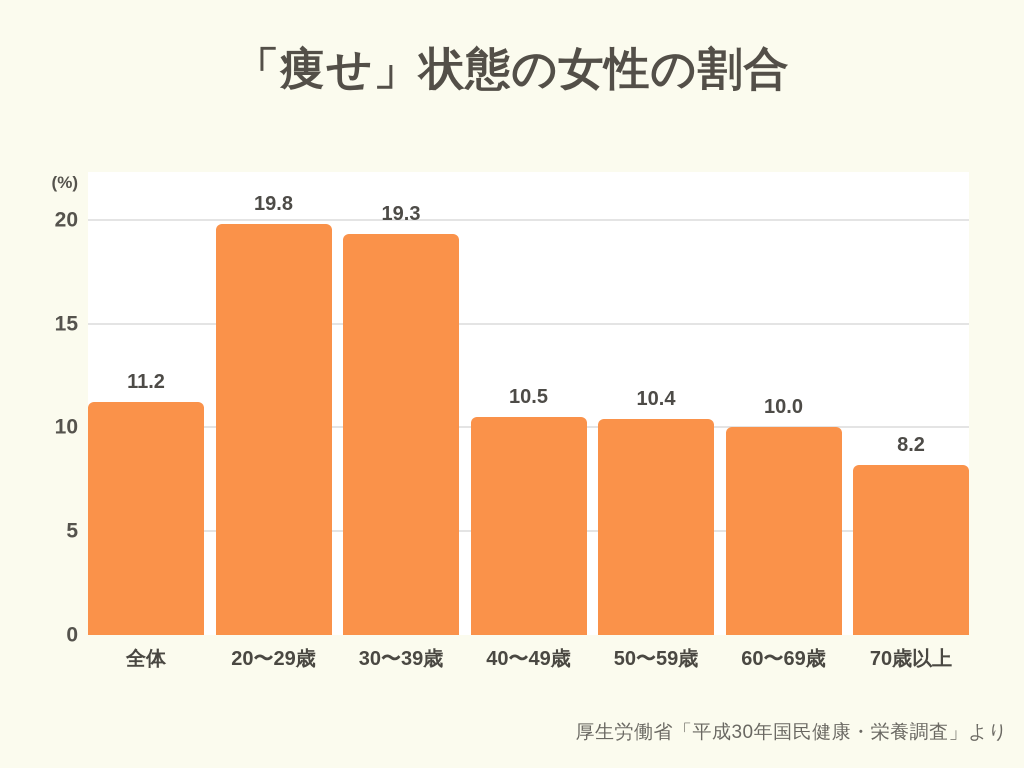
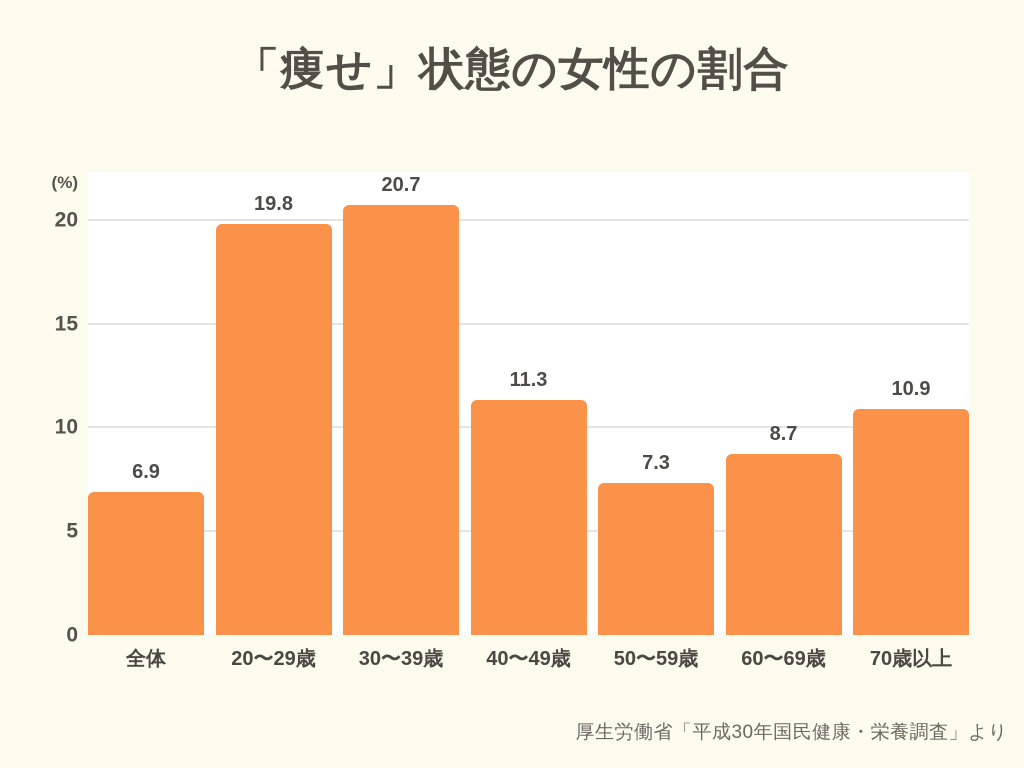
全体: 11.2 -> 6.9
30〜39歳: 19.3 -> 20.7
40〜49歳: 10.5 -> 11.3
50〜59歳: 10.4 -> 7.3
60〜69歳: 10.0 -> 8.7
70歳以上: 8.2 -> 10.9
